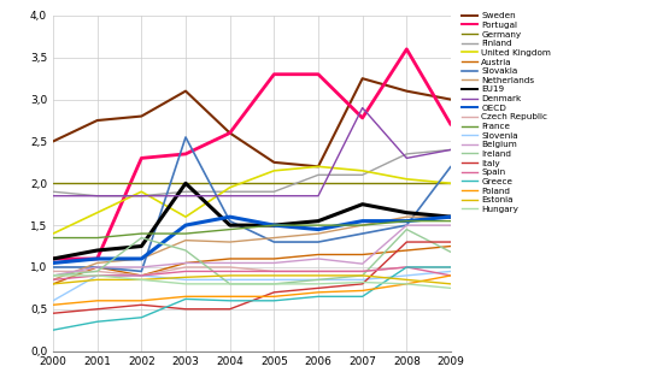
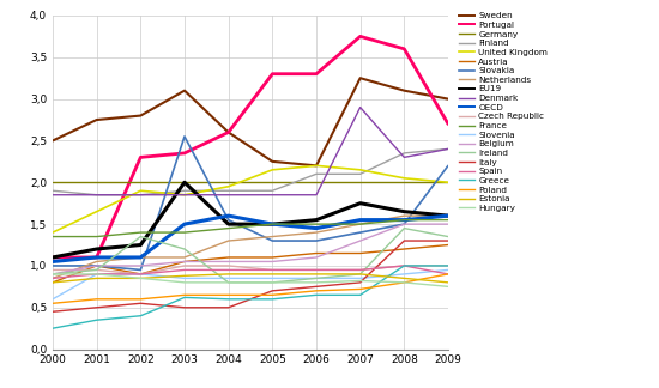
United Kingdom/2003: 1,60 -> 1,85
Netherlands/2003: 1,32 -> 1,10
Portugal/2007: 2,78 -> 3,75
Belgium/2007: 1,04 -> 1,30
Ireland/2009: 1,18 -> 1,35
